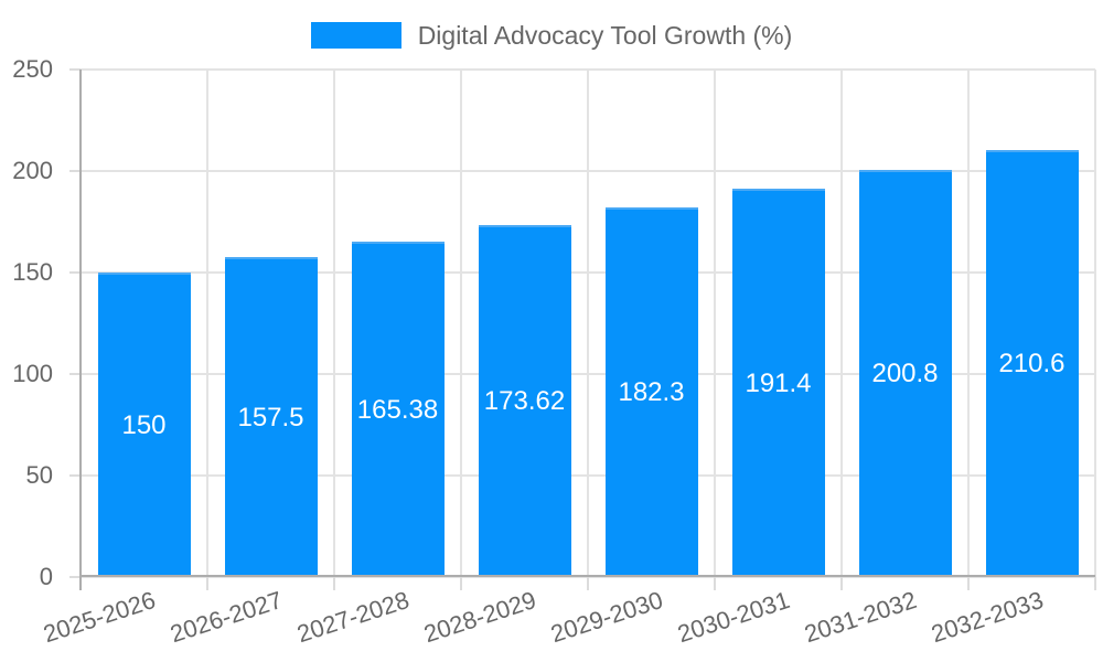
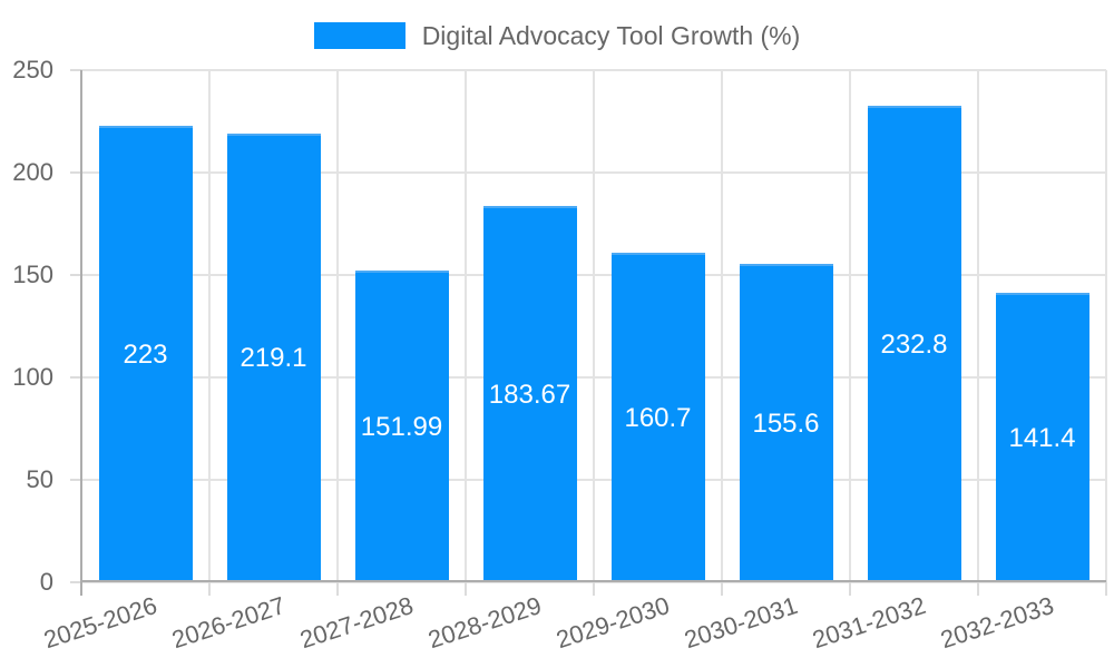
2025-2026: 150 -> 223
2026-2027: 157.5 -> 219.1
2027-2028: 165.38 -> 151.99
2028-2029: 173.62 -> 183.67
2029-2030: 182.3 -> 160.7
2030-2031: 191.4 -> 155.6
2031-2032: 200.8 -> 232.8
2032-2033: 210.6 -> 141.4
